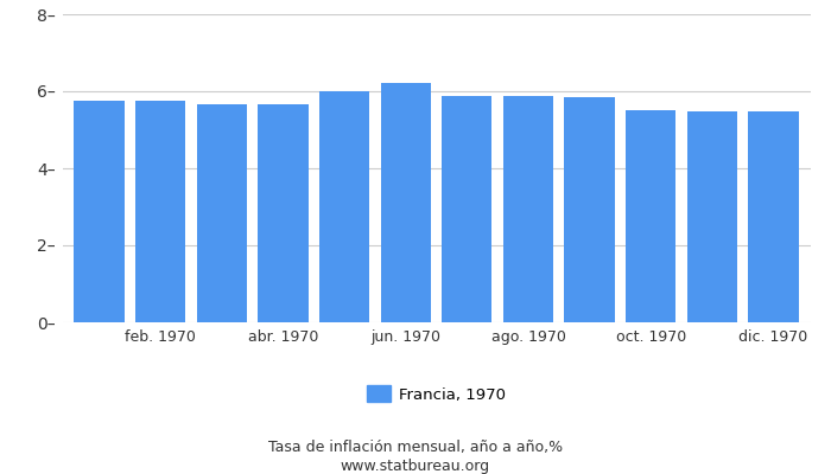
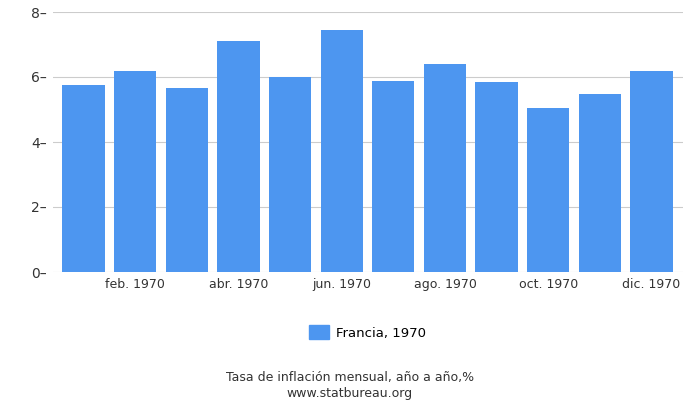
feb. 1970: 5.75– -> 6.20–
abr. 1970: 5.65– -> 7.10–
jun. 1970: 6.21– -> 7.45–
ago. 1970: 5.89– -> 6.40–
oct. 1970: 5.51– -> 5.05–
dic. 1970: 5.47– -> 6.20–
